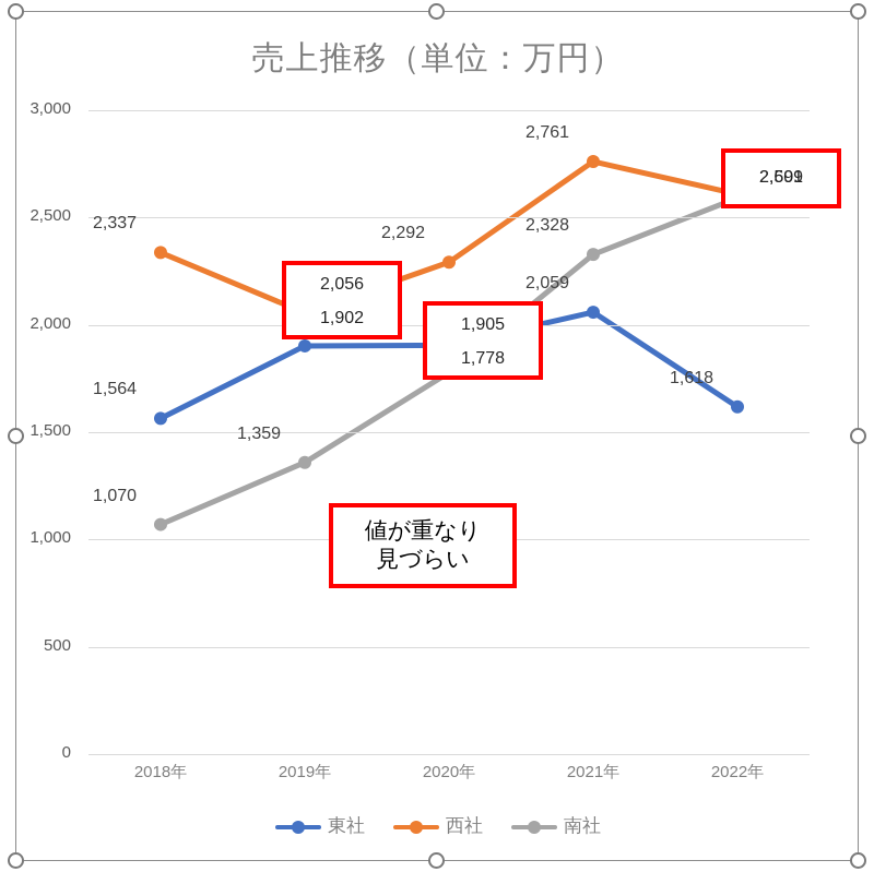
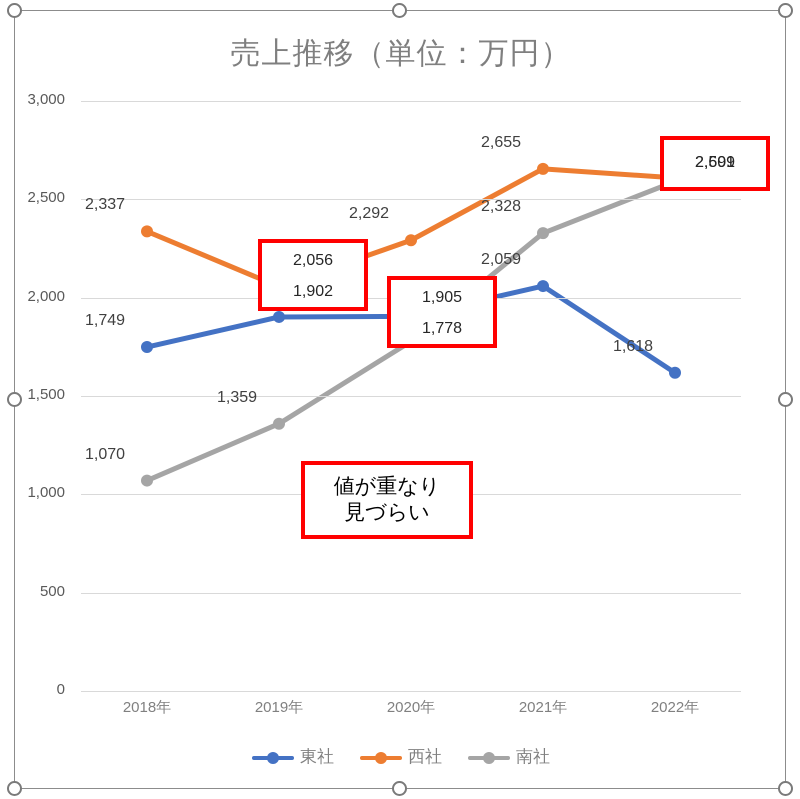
東社/2018年: 1,564 -> 1,749
西社/2021年: 2,761 -> 2,655
